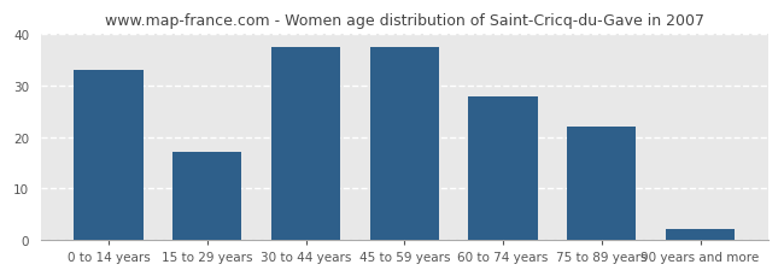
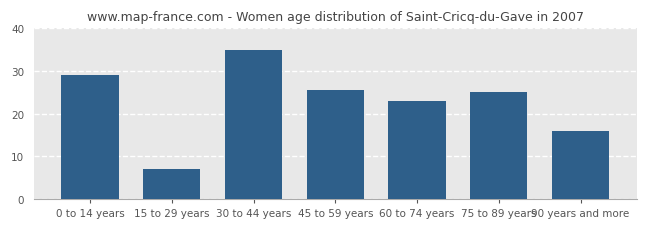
0 to 14 years: 33.0 -> 29.0
15 to 29 years: 17.0 -> 7.0
30 to 44 years: 37.5 -> 35.0
45 to 59 years: 37.5 -> 25.5
60 to 74 years: 28.0 -> 23.0
75 to 89 years: 22.0 -> 25.0
90 years and more: 2.0 -> 16.0
